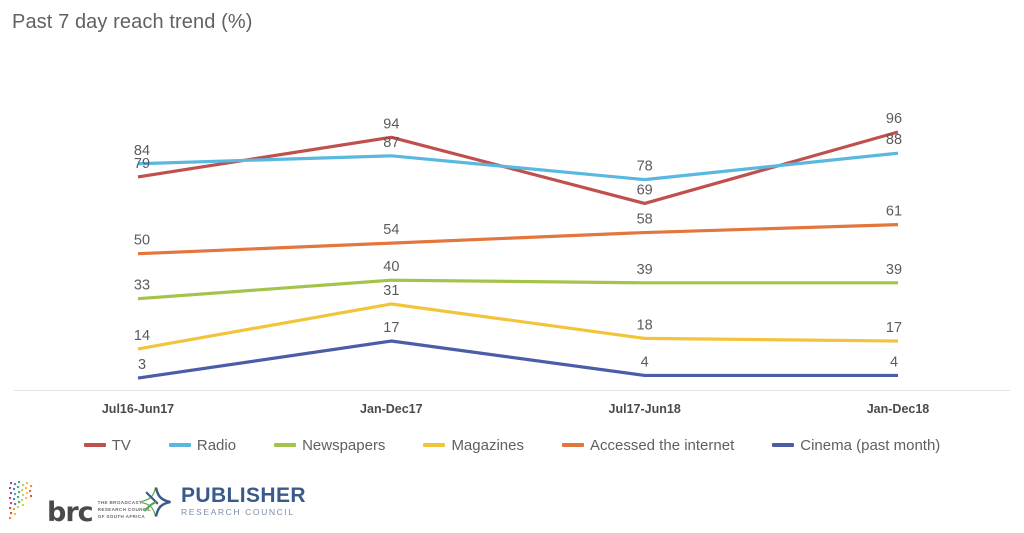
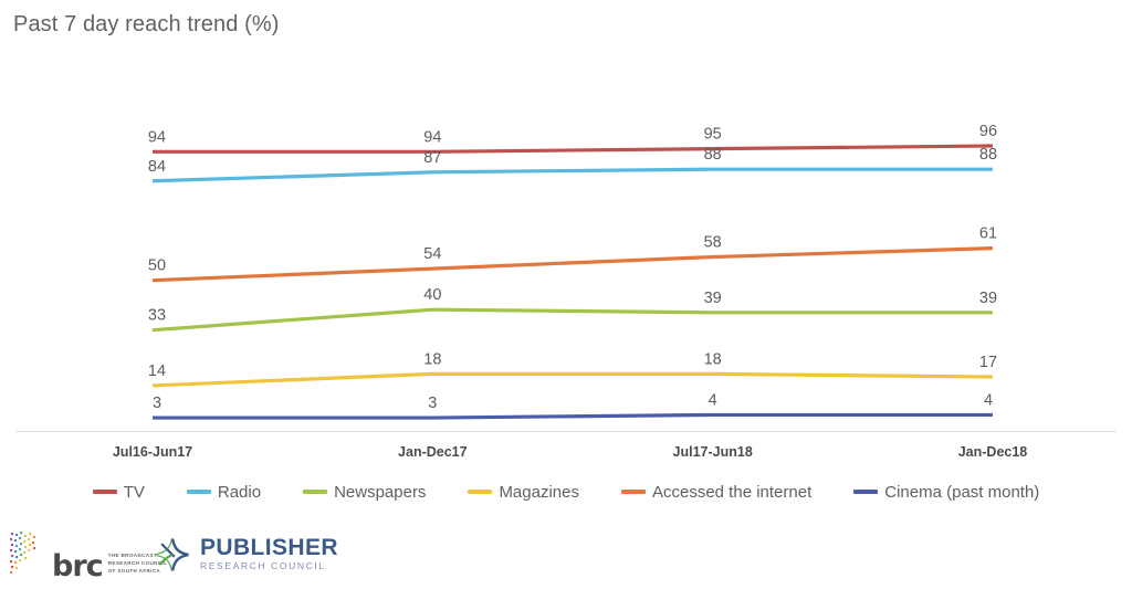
TV/Jul16-Jun17: 79 -> 94
Magazines/Jan-Dec17: 31 -> 18
Cinema (past month)/Jan-Dec17: 17 -> 3
TV/Jul17-Jun18: 69 -> 95
Radio/Jul17-Jun18: 78 -> 88
